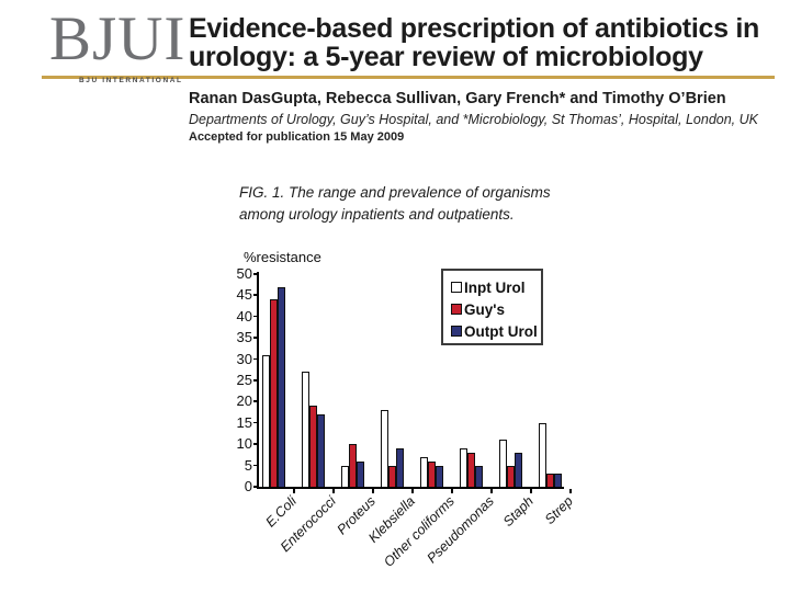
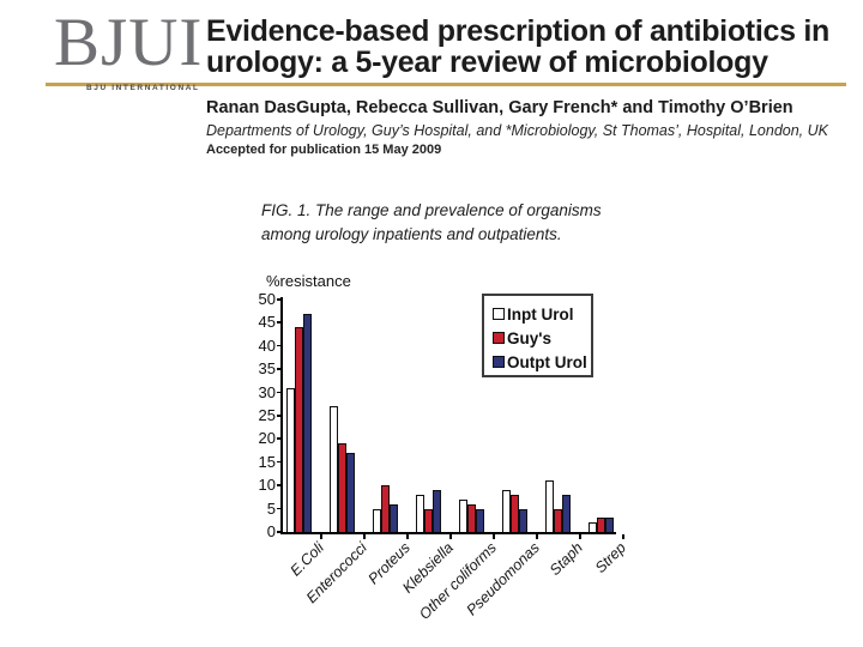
Inpt Urol/Klebsiella: 18 -> 8
Inpt Urol/Strep: 15 -> 2
